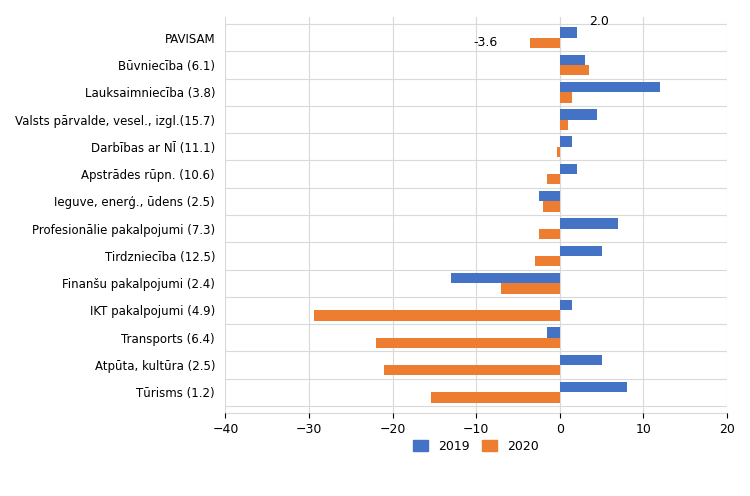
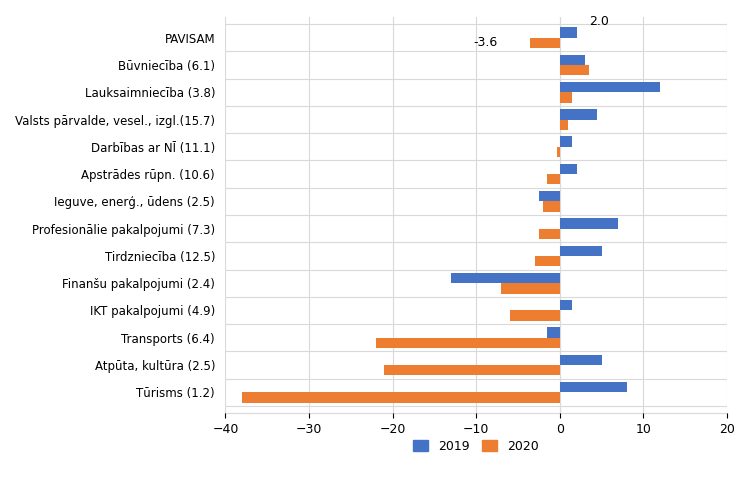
2020/IKT pakalpojumi (4.9): -29.4 -> -6.0
2020/Tūrisms (1.2): -15.4 -> -38.0
